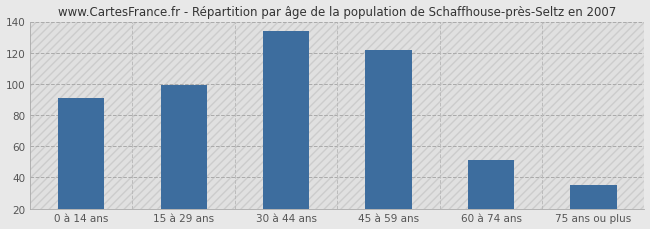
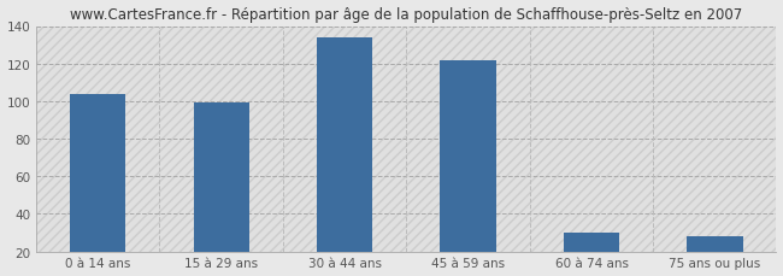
0 à 14 ans: 91 -> 104
60 à 74 ans: 51 -> 30
75 ans ou plus: 35 -> 28
